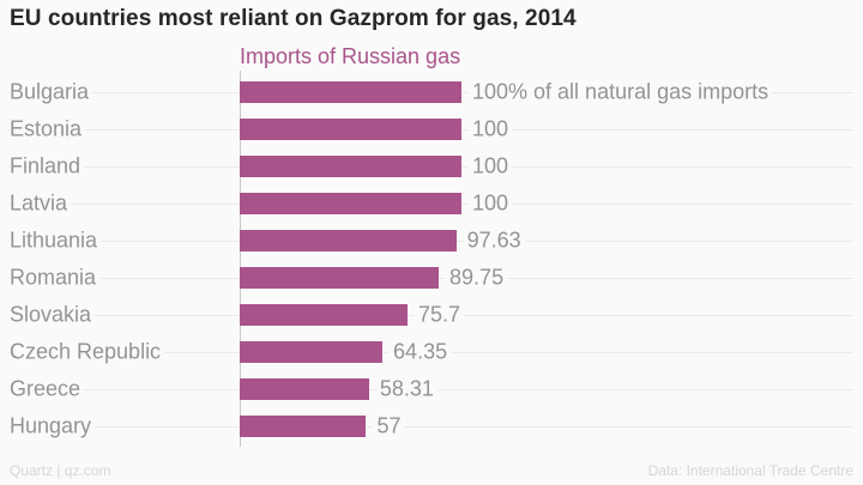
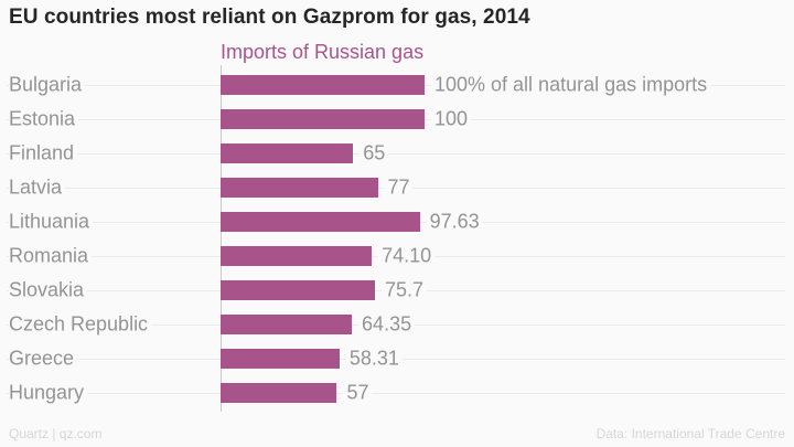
Finland: 100 -> 65
Latvia: 100 -> 77
Romania: 89.75 -> 74.10
